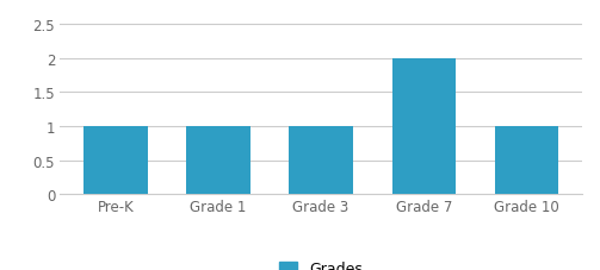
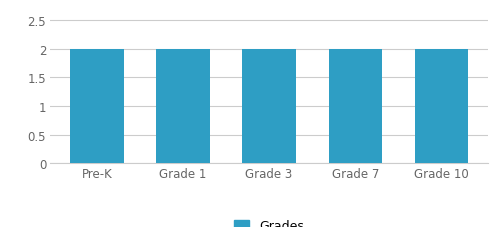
Pre-K: 1 -> 2
Grade 1: 1 -> 2
Grade 3: 1 -> 2
Grade 10: 1 -> 2
